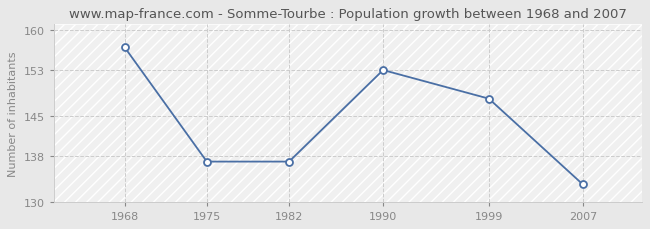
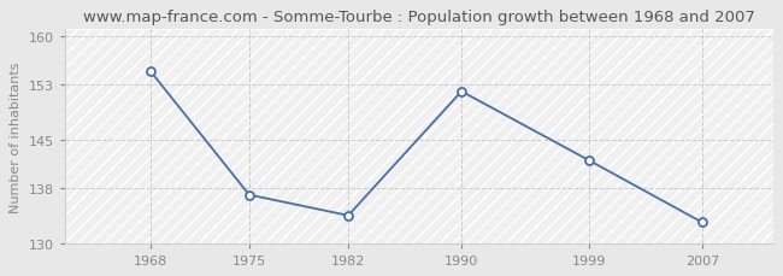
1968: 157 -> 155
1982: 137 -> 134
1990: 153 -> 152
1999: 148 -> 142
